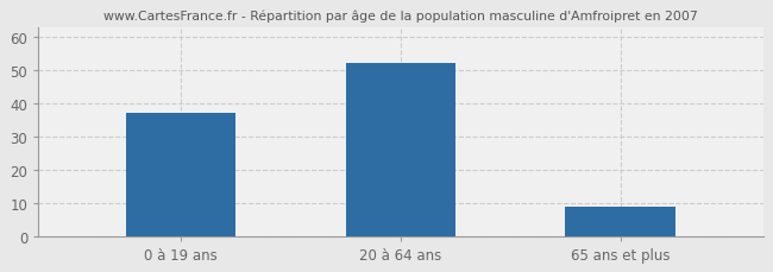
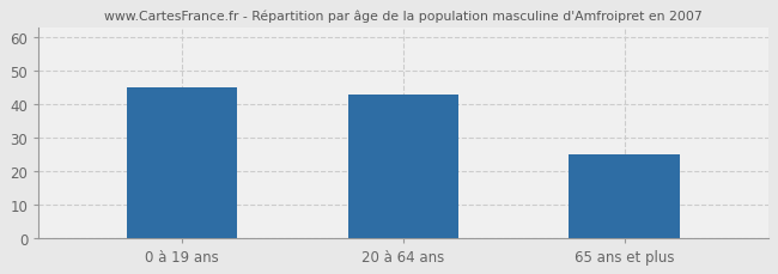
0 à 19 ans: 37 -> 45
20 à 64 ans: 52 -> 43
65 ans et plus: 9 -> 25
